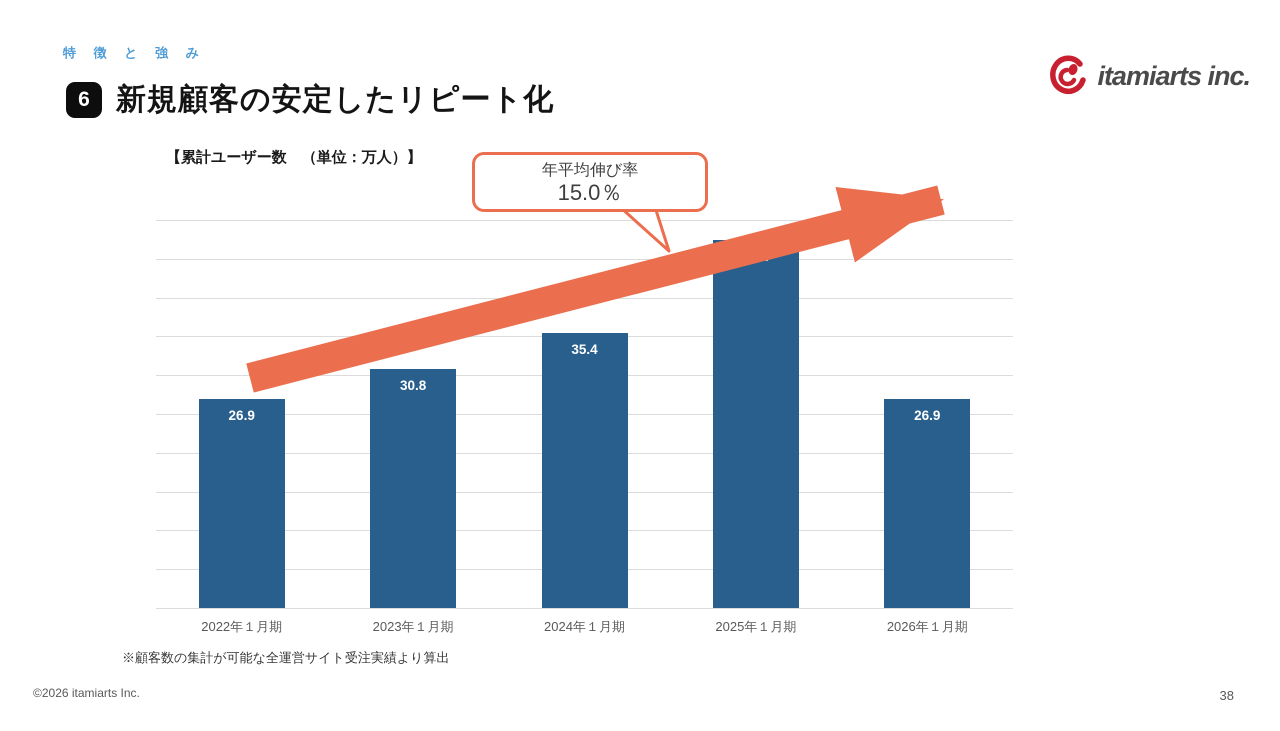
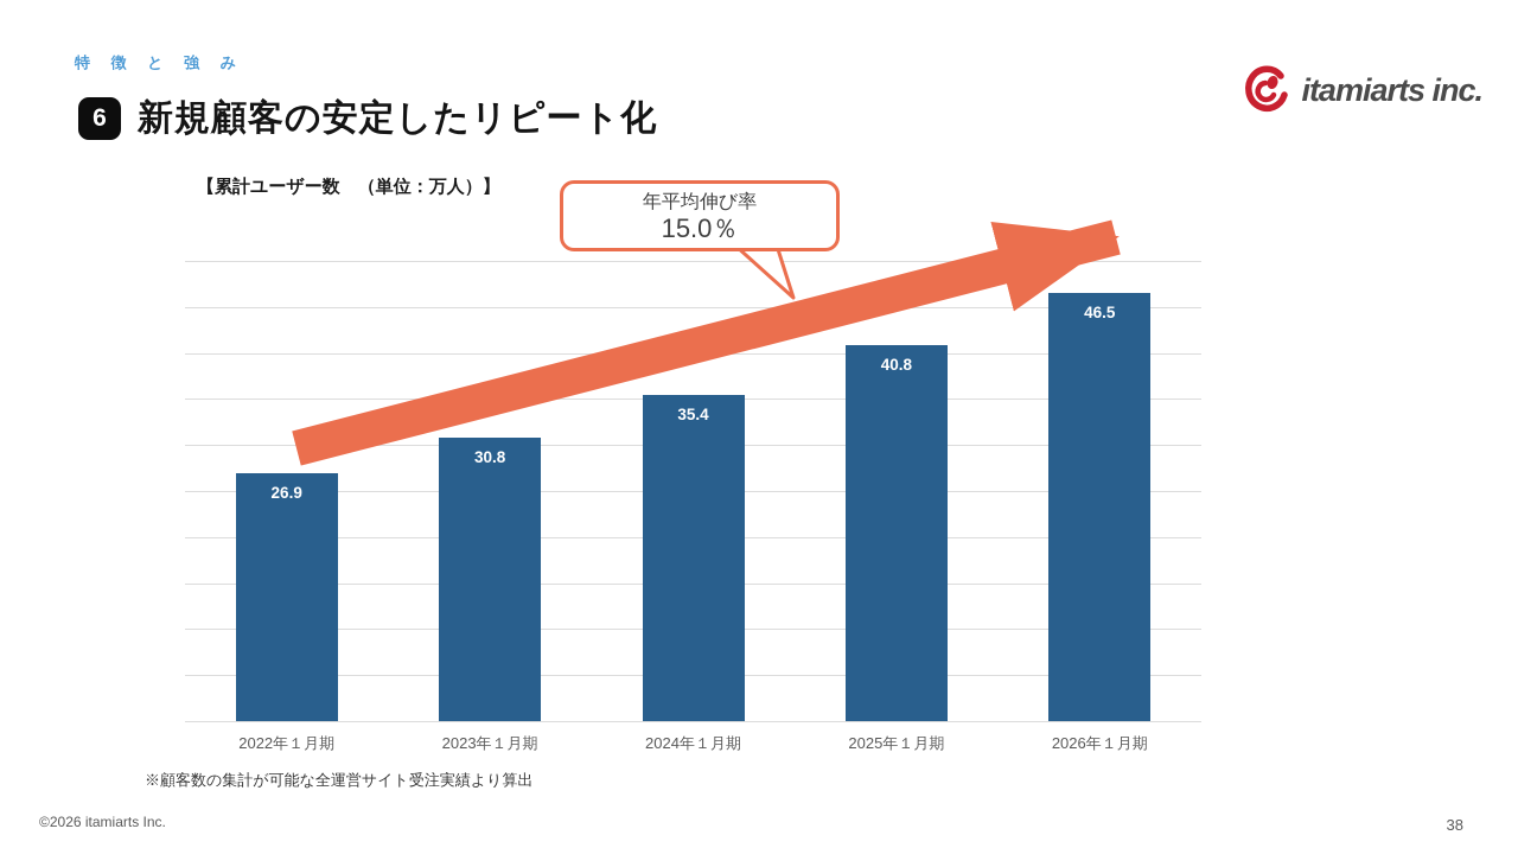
2025年１月期: 47.4 -> 40.8
2026年１月期: 26.9 -> 46.5
